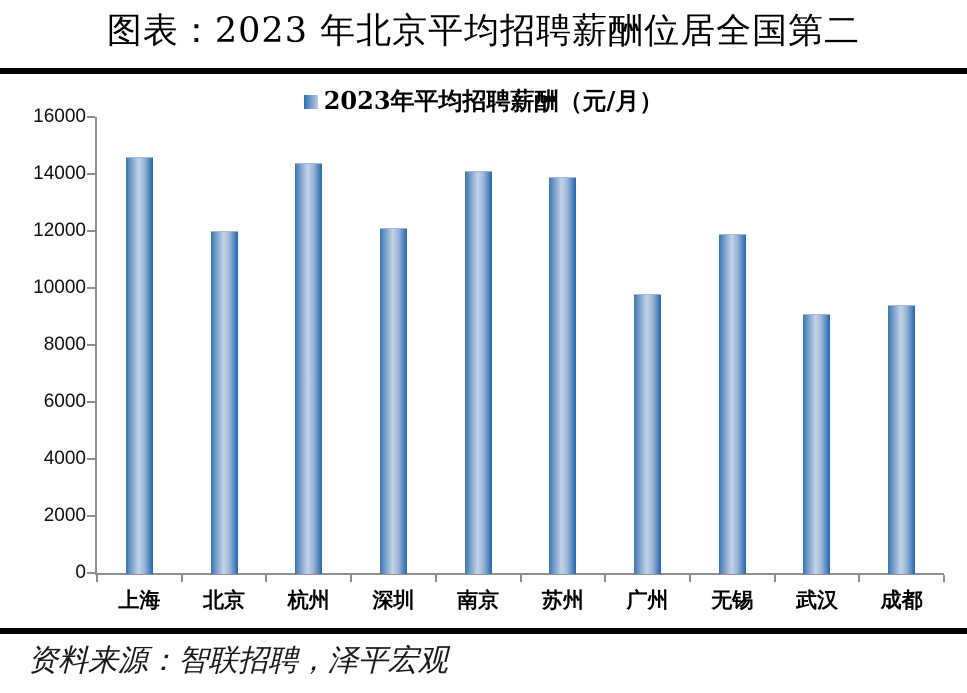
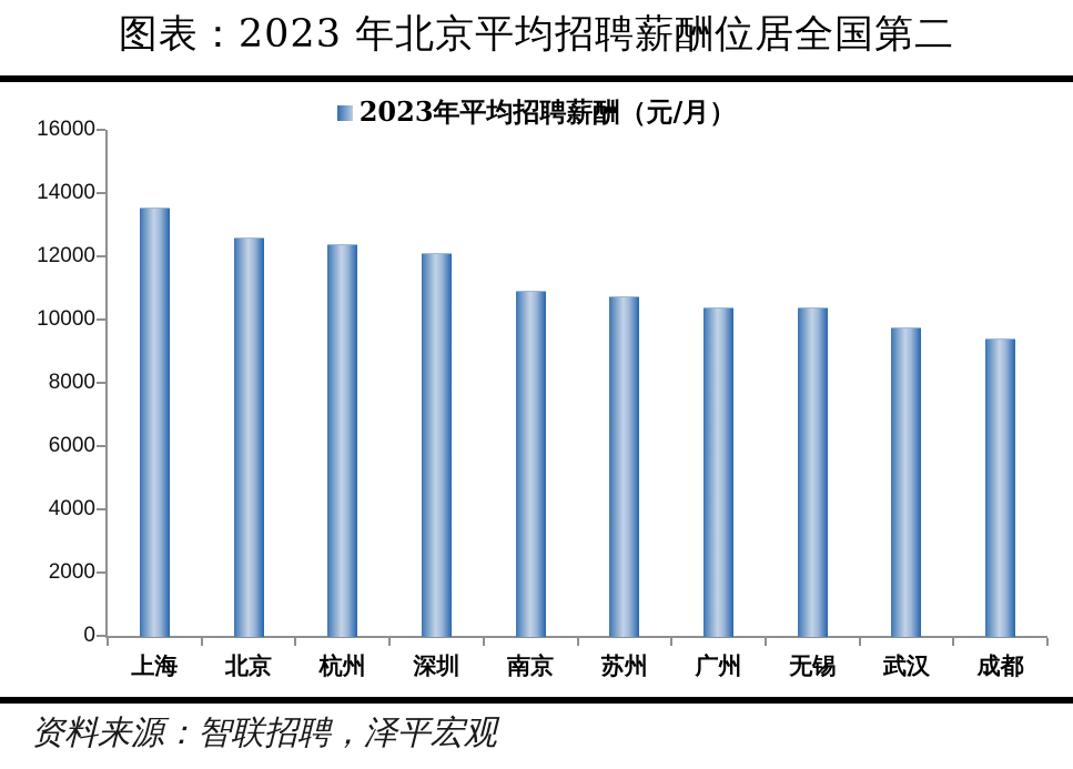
上海: 14600 -> 13600
北京: 12000 -> 12600
杭州: 14400 -> 12400
南京: 14100 -> 10900
苏州: 13900 -> 10800
广州: 9800 -> 10400
无锡: 11900 -> 10400
武汉: 9100 -> 9800
